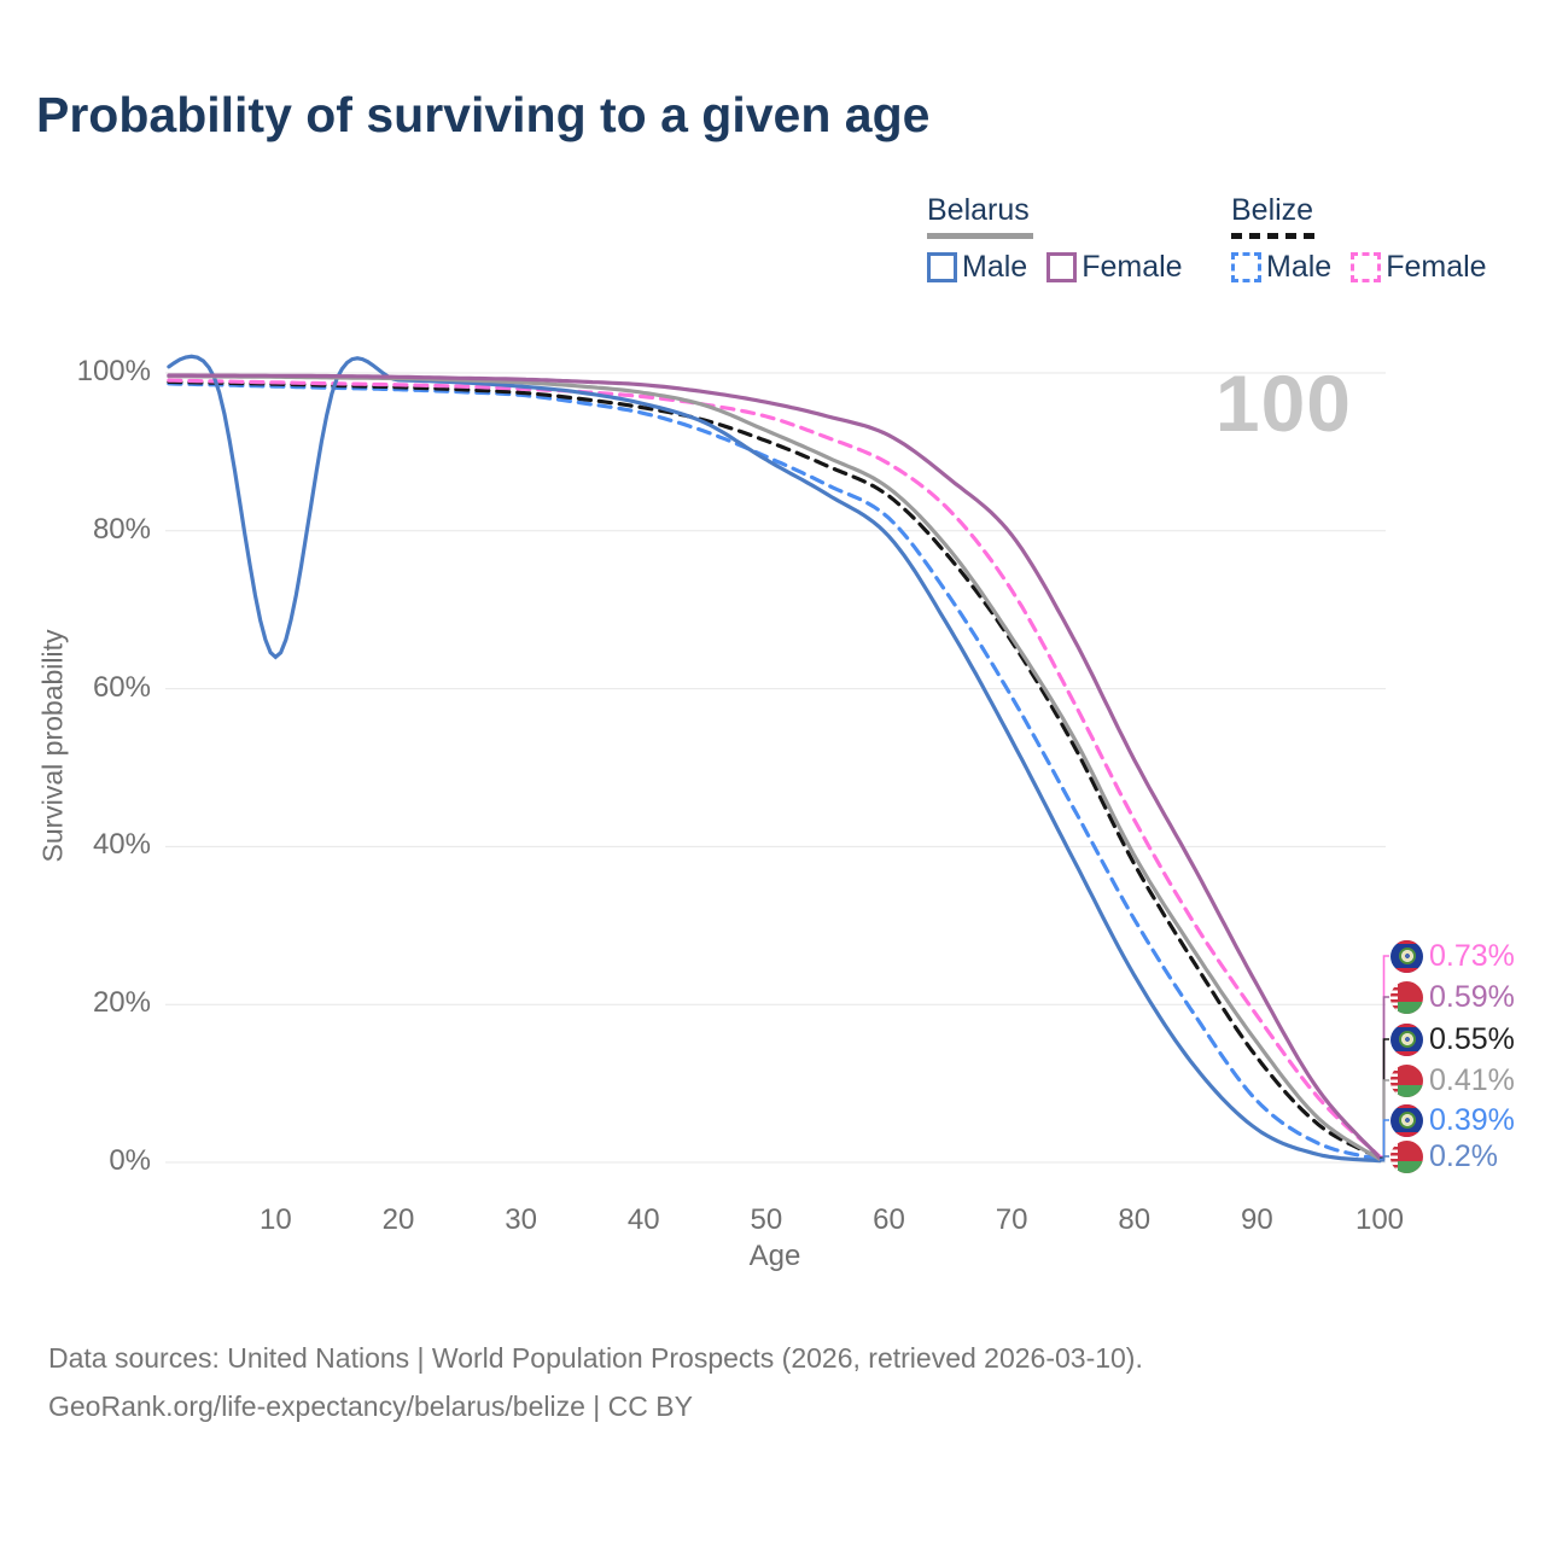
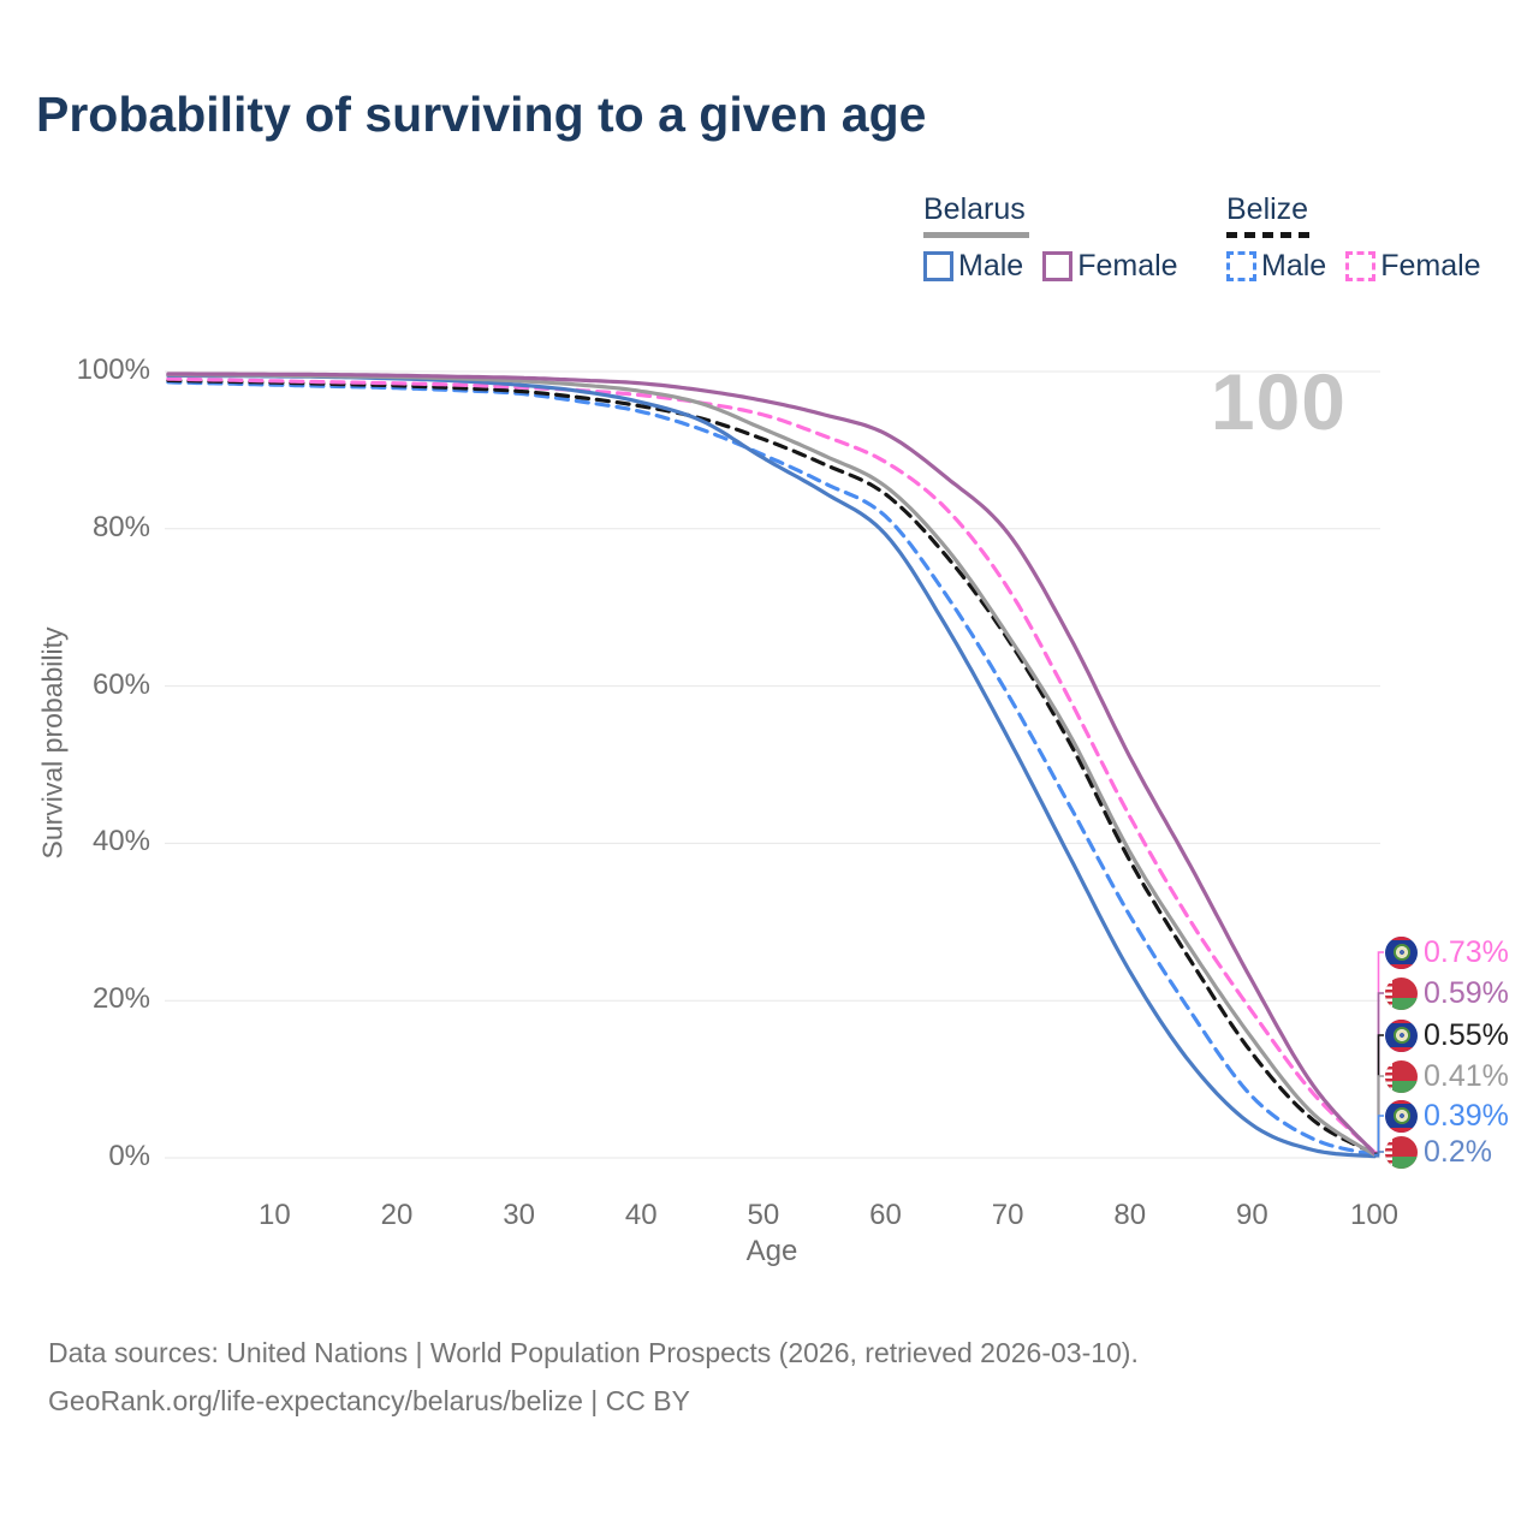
Belarus Male/10: 64% -> 99%
